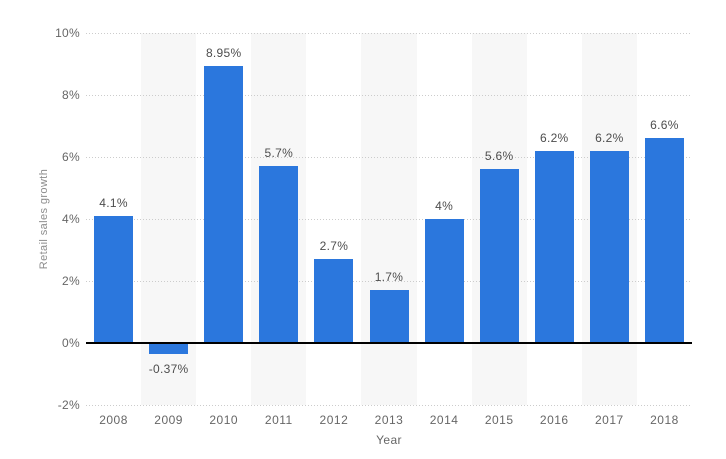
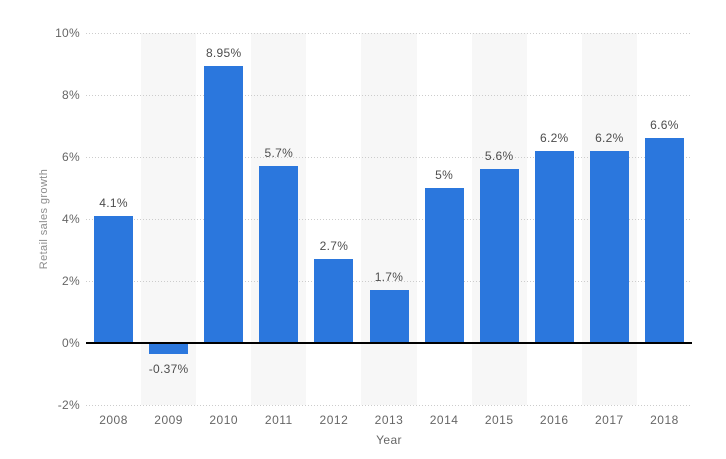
2014: 4% -> 5%
